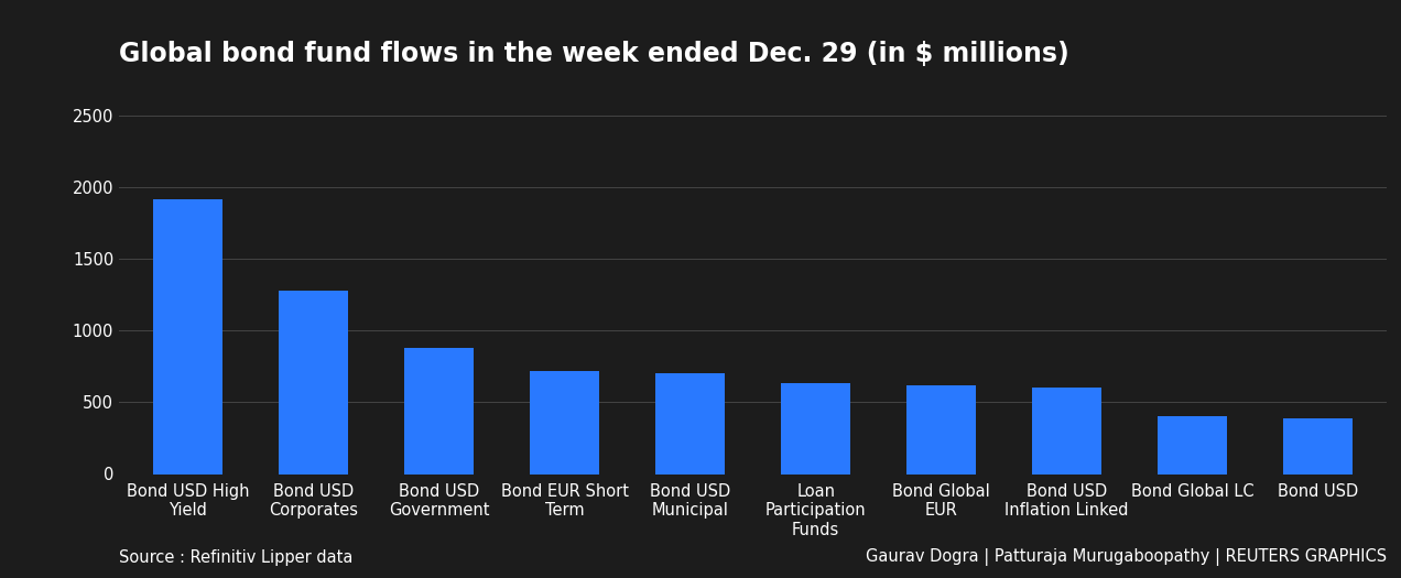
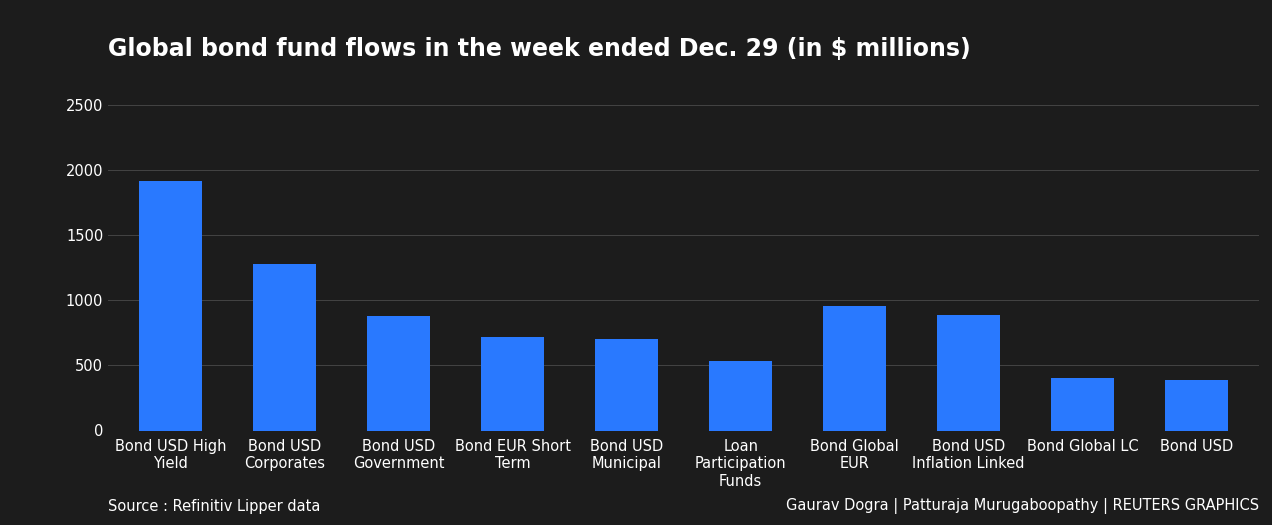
Loan Participation Funds: 630 -> 530
Bond Global EUR: 620 -> 960
Bond USD Inflation Linked: 600 -> 890
